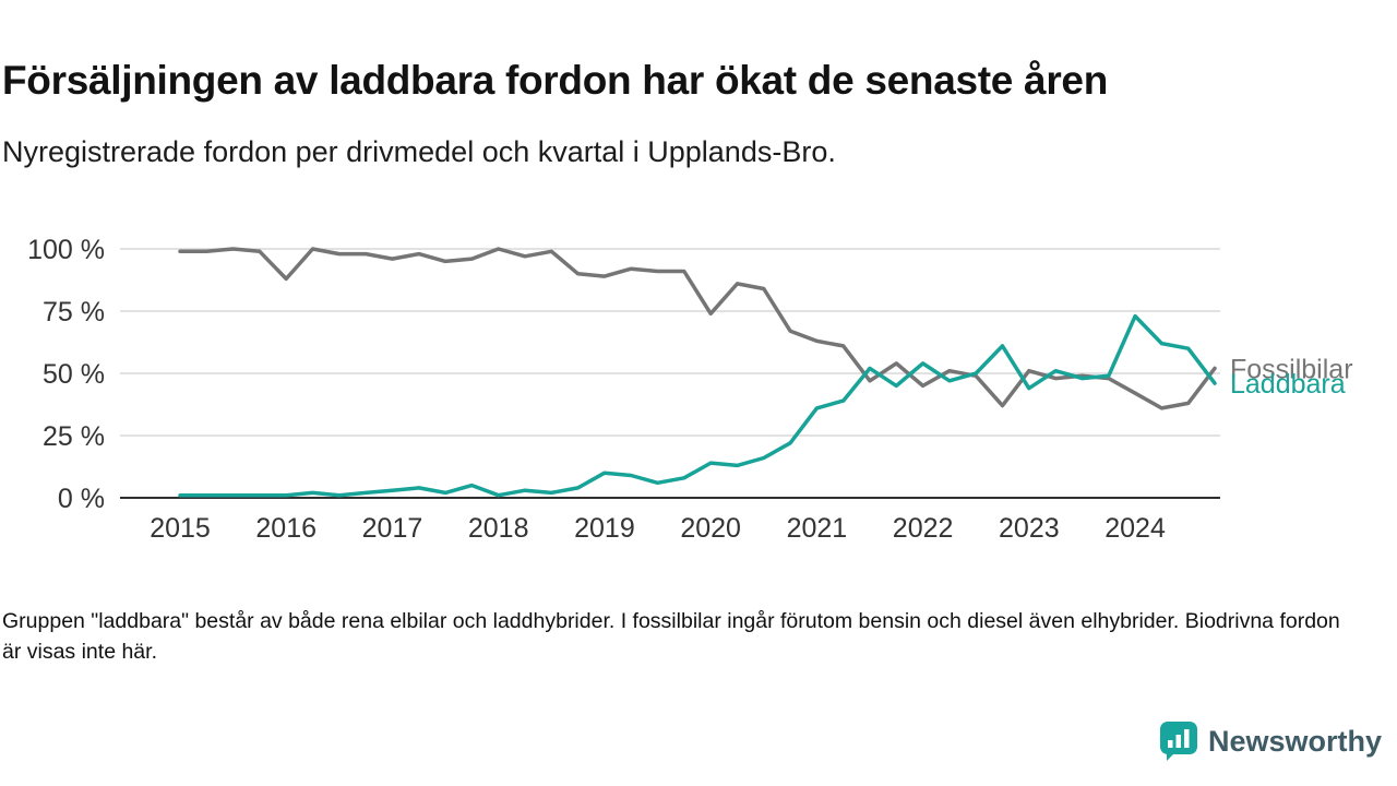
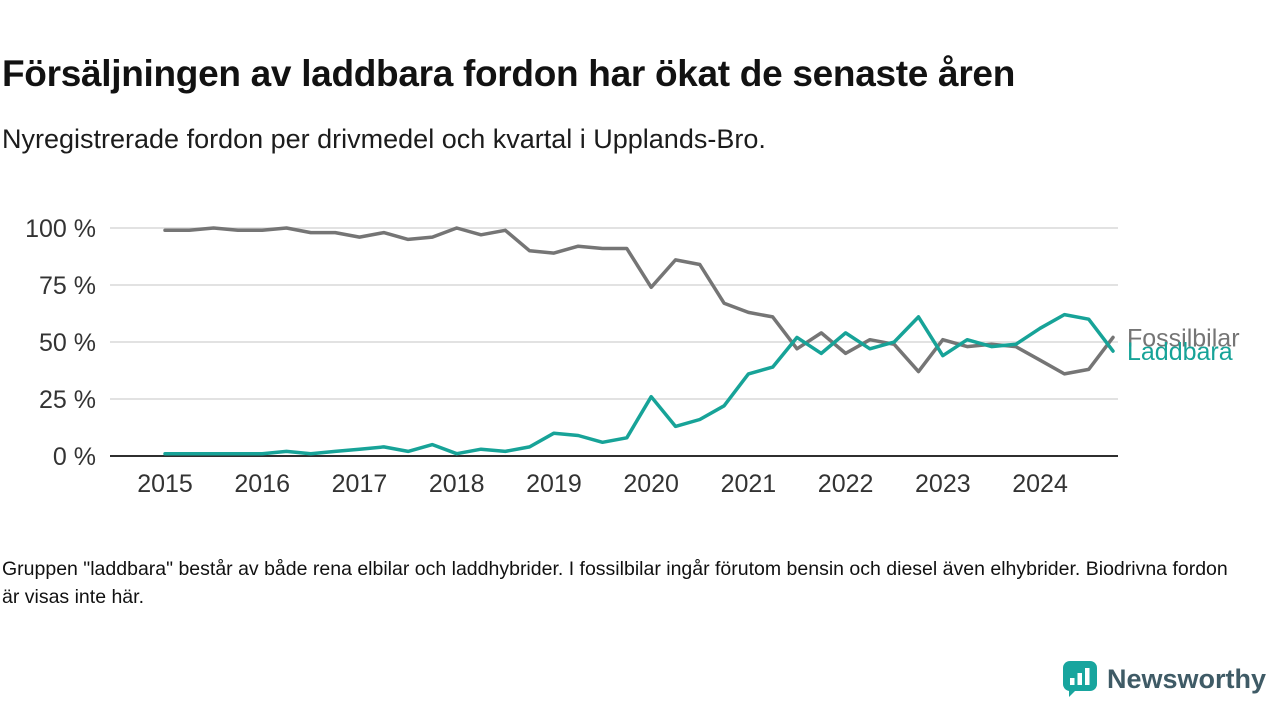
Fossilbilar/2016: 88% -> 99%
Laddbara/2020: 14% -> 26%
Laddbara/2024: 73% -> 56%
